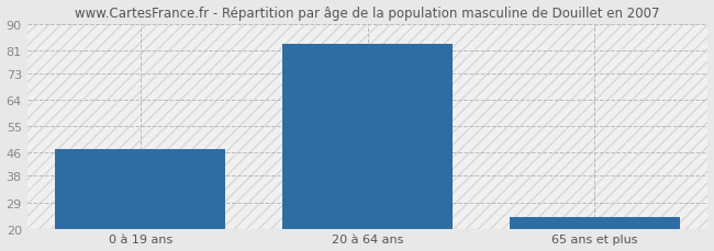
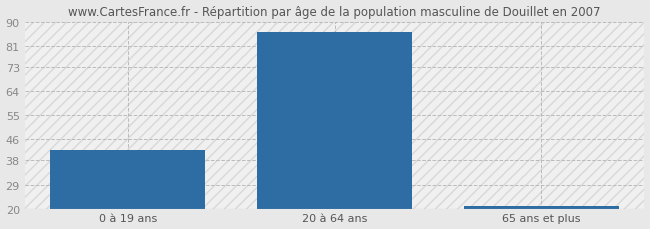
0 à 19 ans: 47 -> 42
20 à 64 ans: 83 -> 86
65 ans et plus: 24 -> 21
